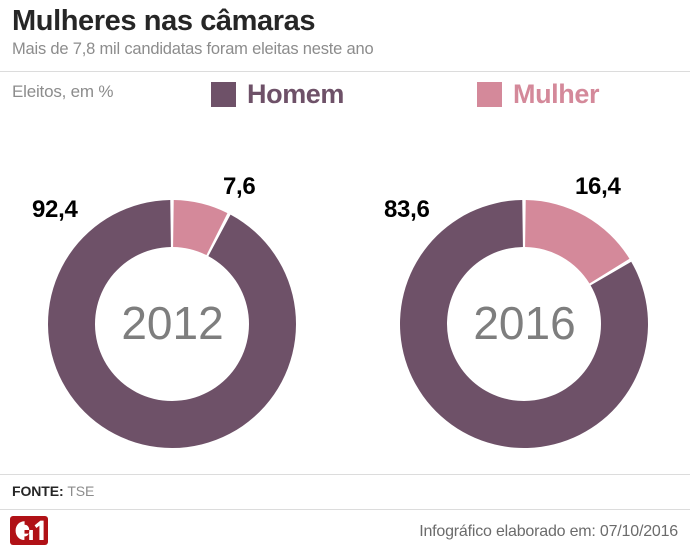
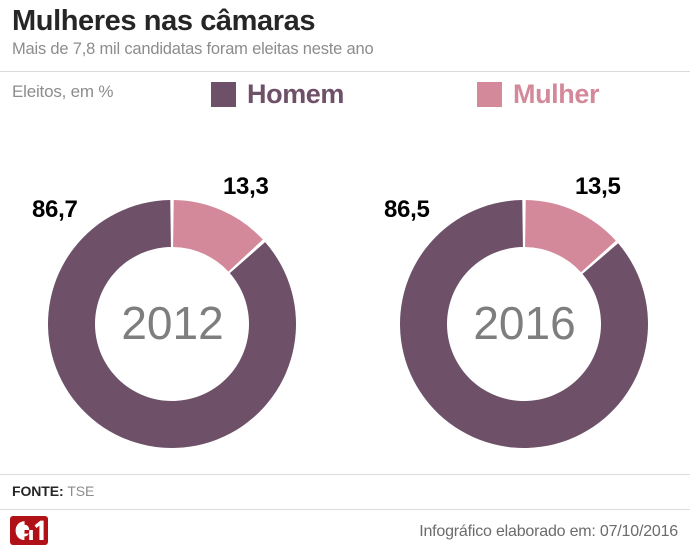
2012/Homem: 92,4 -> 86,7
2012/Mulher: 7,6 -> 13,3
2016/Homem: 83,6 -> 86,5
2016/Mulher: 16,4 -> 13,5
